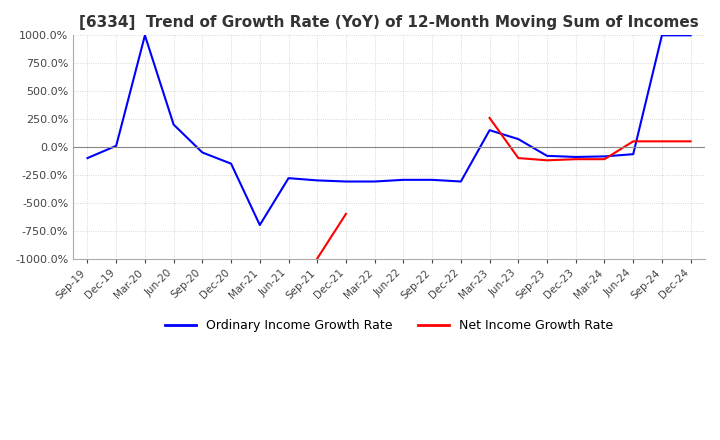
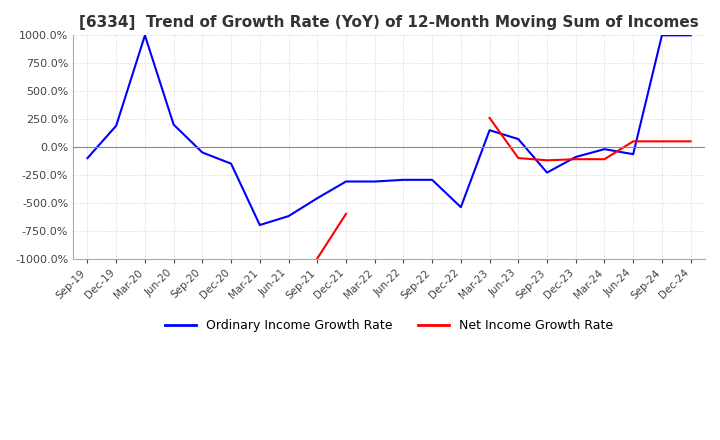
Ordinary Income Growth Rate/Dec-19: 10% -> 190%
Ordinary Income Growth Rate/Jun-21: -280% -> -620%
Ordinary Income Growth Rate/Sep-21: -300% -> -460%
Ordinary Income Growth Rate/Dec-22: -310% -> -540%
Ordinary Income Growth Rate/Sep-23: -80% -> -230%
Ordinary Income Growth Rate/Mar-24: -80% -> -20%
